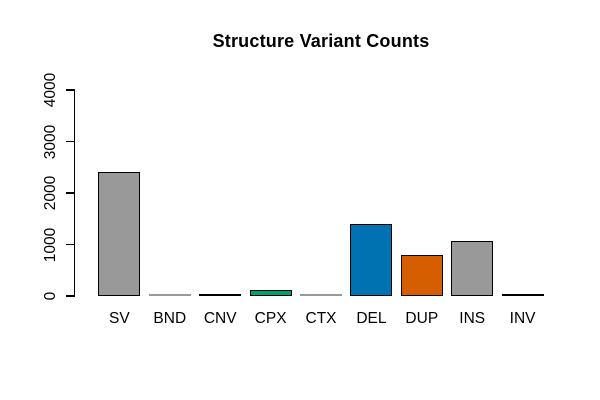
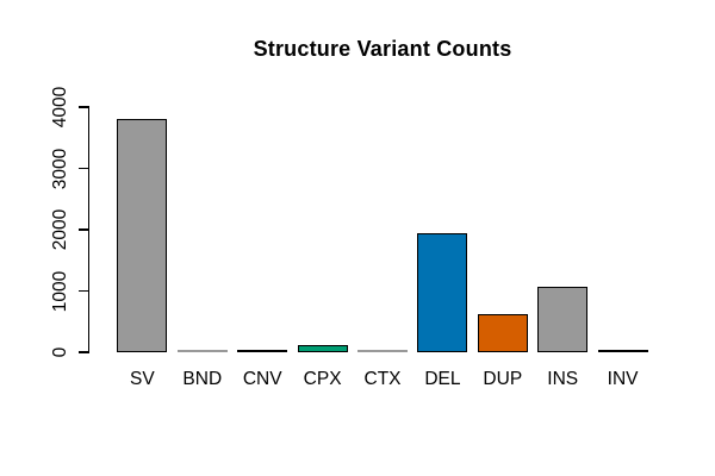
SV: 2400 -> 3800
DEL: 1400 -> 2000
DUP: 800 -> 600
